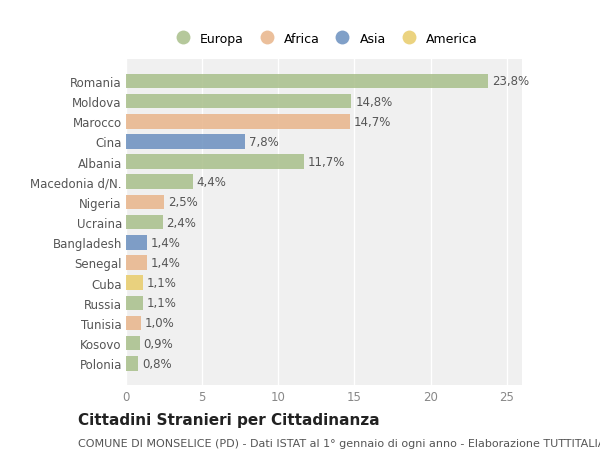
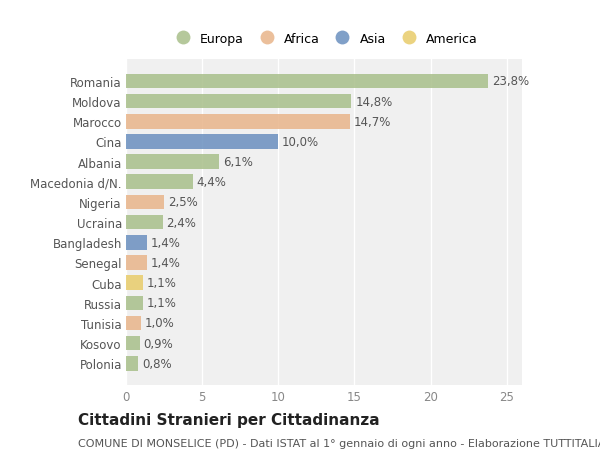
Cina: 7,8% -> 10,0%
Albania: 11,7% -> 6,1%
